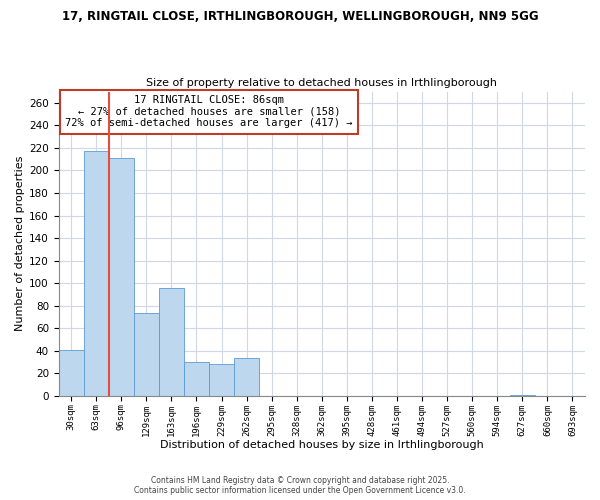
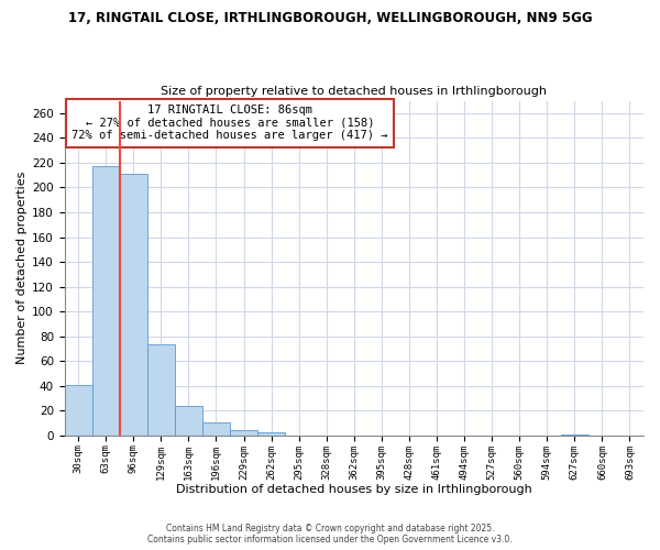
163sqm: 96 -> 24
196sqm: 30 -> 11
229sqm: 28 -> 4
262sqm: 34 -> 3
